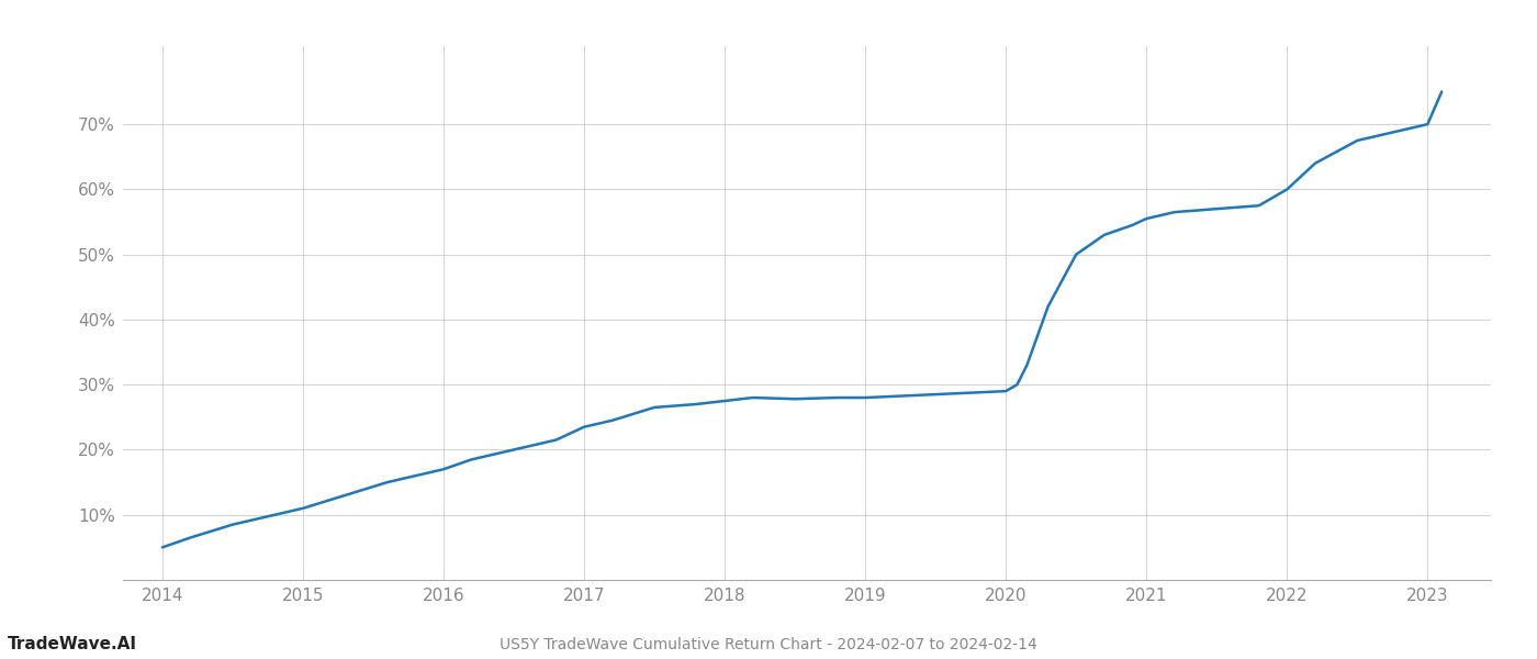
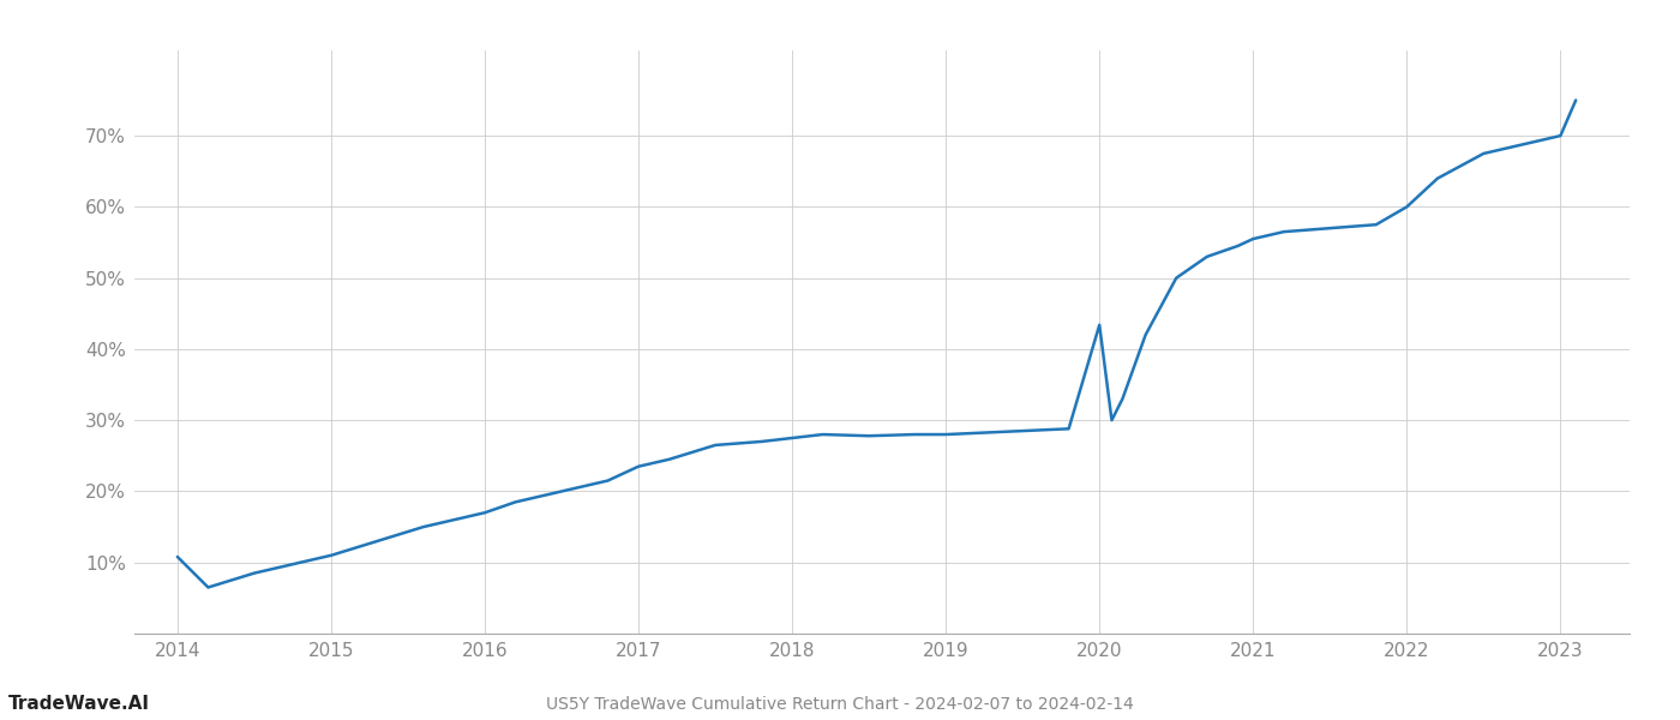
2014: 5.0% -> 10.8%
2020: 29.0% -> 43.4%
